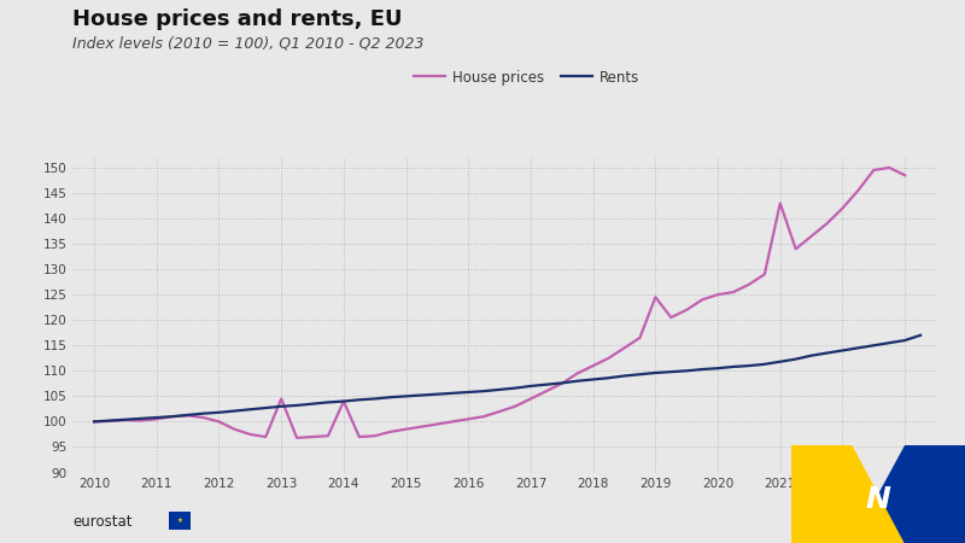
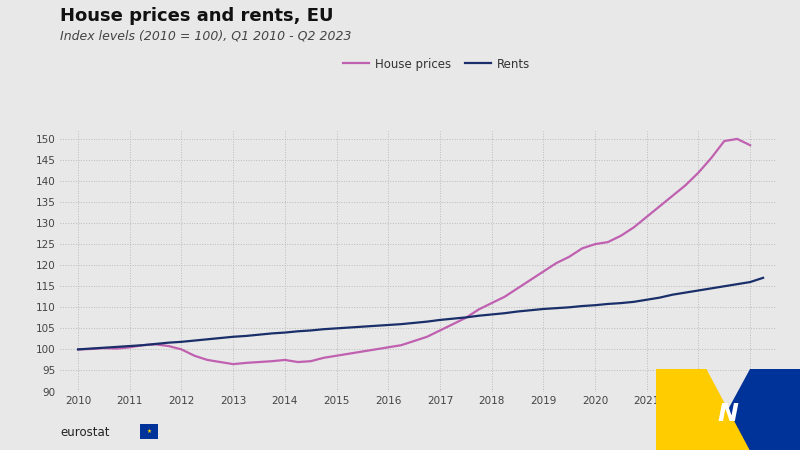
House prices/2013: 104.5 -> 96.5
House prices/2014: 104.0 -> 97.5
House prices/2019: 124.5 -> 118.5
House prices/2021: 143.0 -> 131.5
